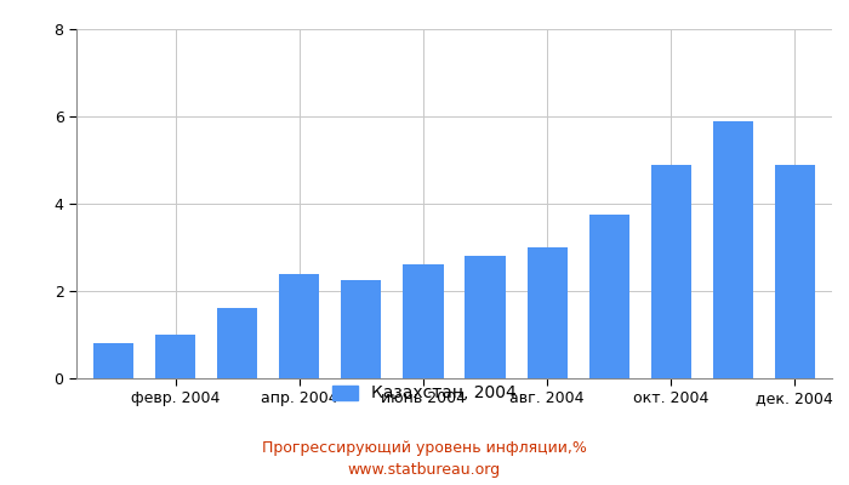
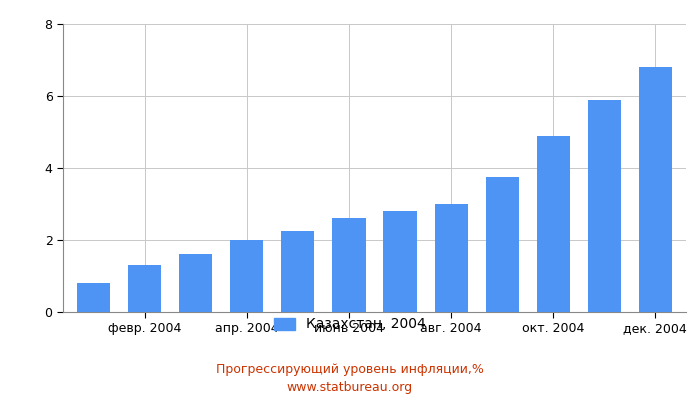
февр. 2004: 1.00 -> 1.30
апр. 2004: 2.40 -> 2.00
дек. 2004: 4.90 -> 6.80
